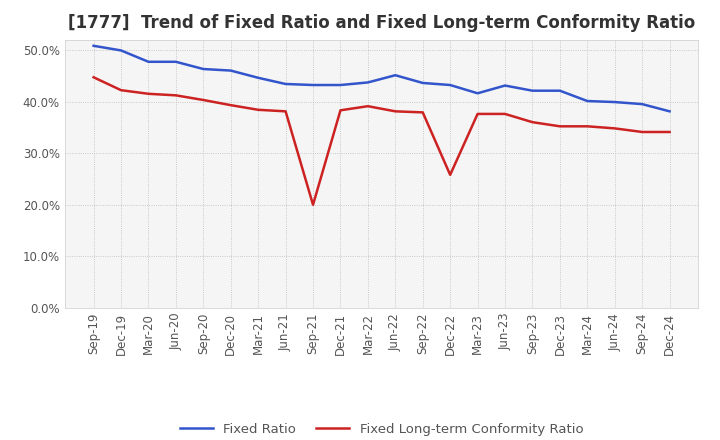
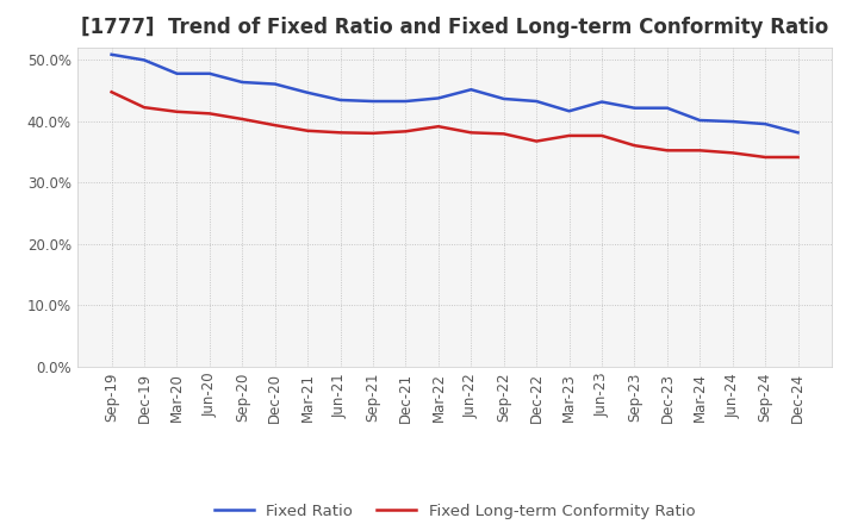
Fixed Long-term Conformity Ratio/Sep-21: 20.0% -> 38.0%
Fixed Long-term Conformity Ratio/Dec-22: 25.8% -> 36.7%
